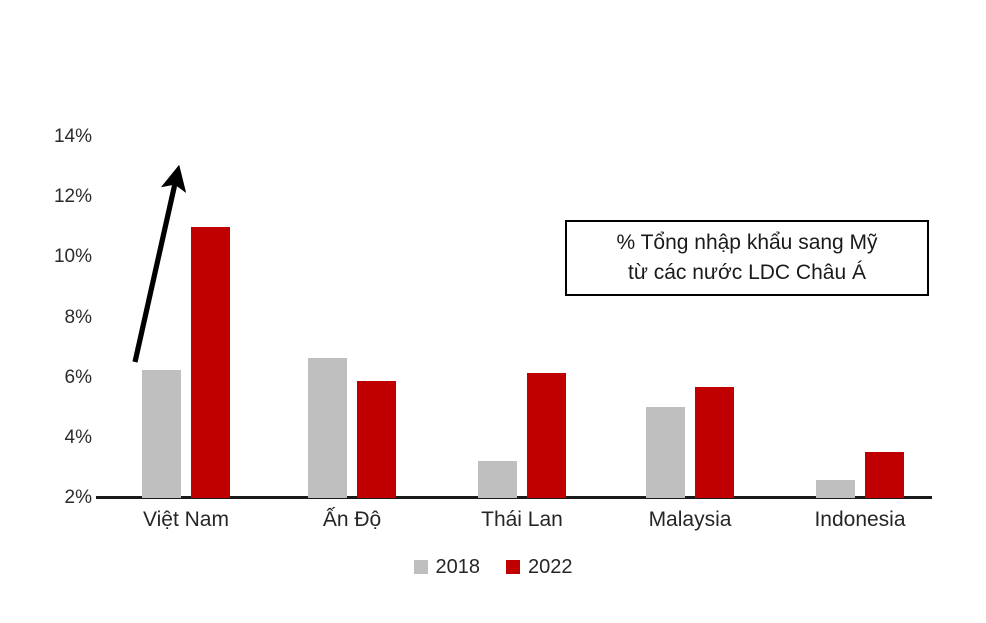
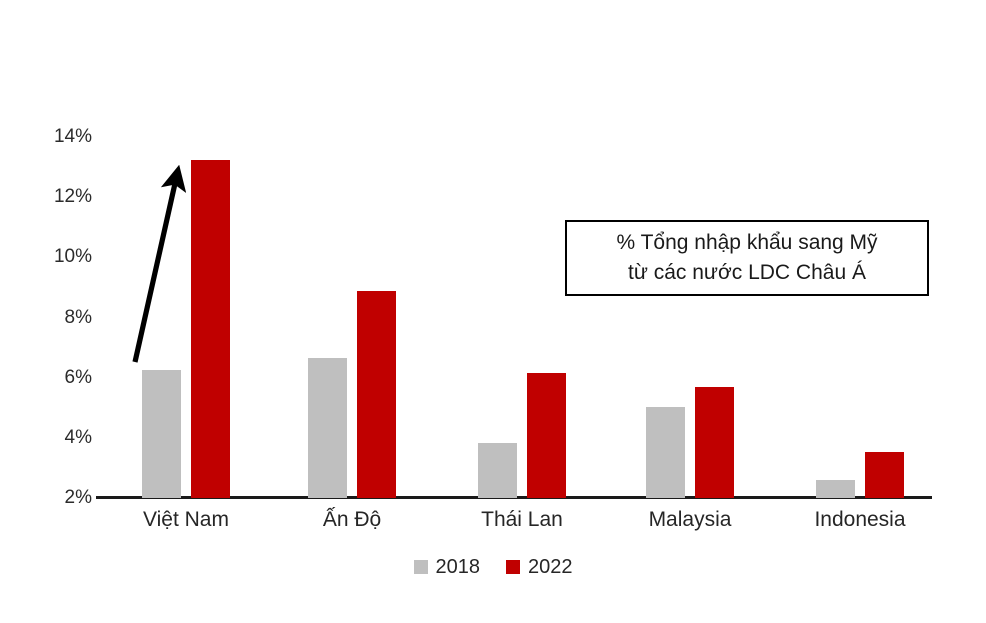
2022/Việt Nam: 10.8% -> 12.9%
2022/Ấn Độ: 5.8% -> 8.7%
2018/Thái Lan: 3.2% -> 3.8%
